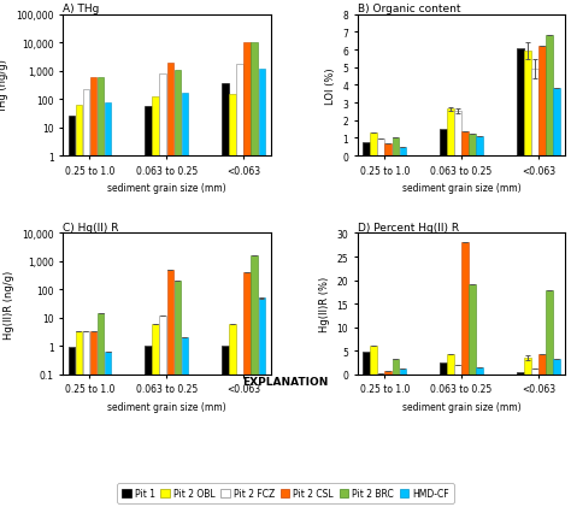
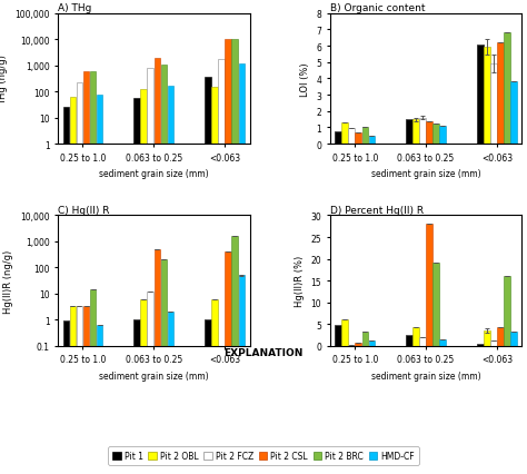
B) Organic content/Pit 2 OBL/0.063 to 0.25: 2.6 -> 1.5
B) Organic content/Pit 2 FCZ/0.063 to 0.25: 2.5 -> 1.6
D) Percent Hg(II) R/Pit 2 BRC/<0.063: 17.8 -> 16.0
